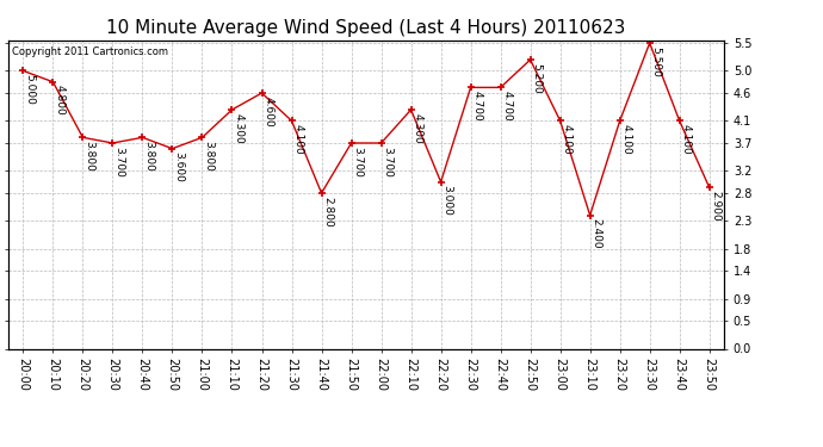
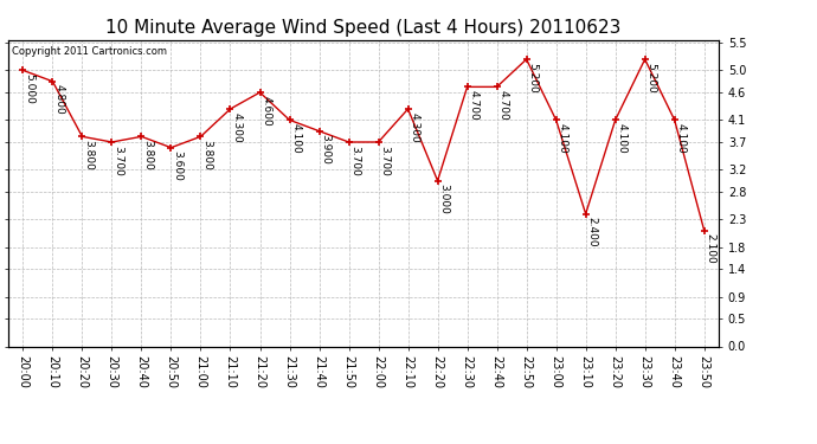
21:40: 2.800 -> 3.900
23:30: 5.500 -> 5.200
23:50: 2.900 -> 2.100
